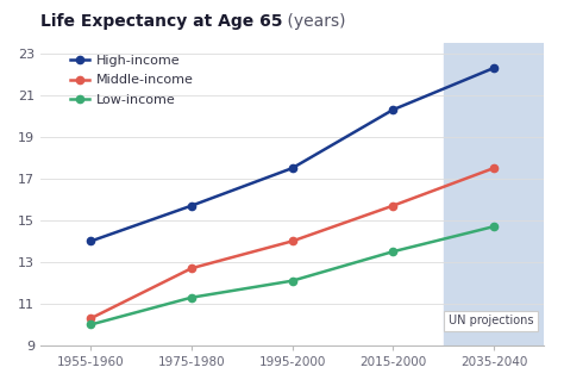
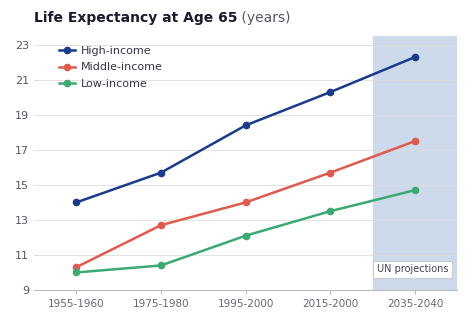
Low-income/1975-1980: 11.3 -> 10.4
High-income/1995-2000: 17.5 -> 18.4
